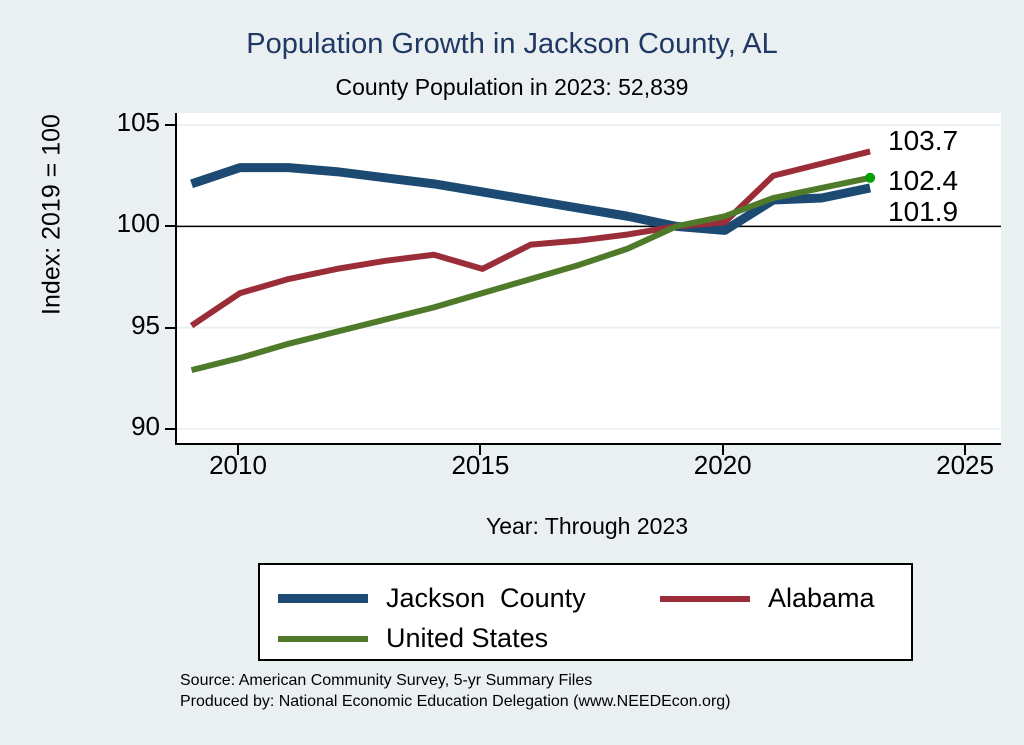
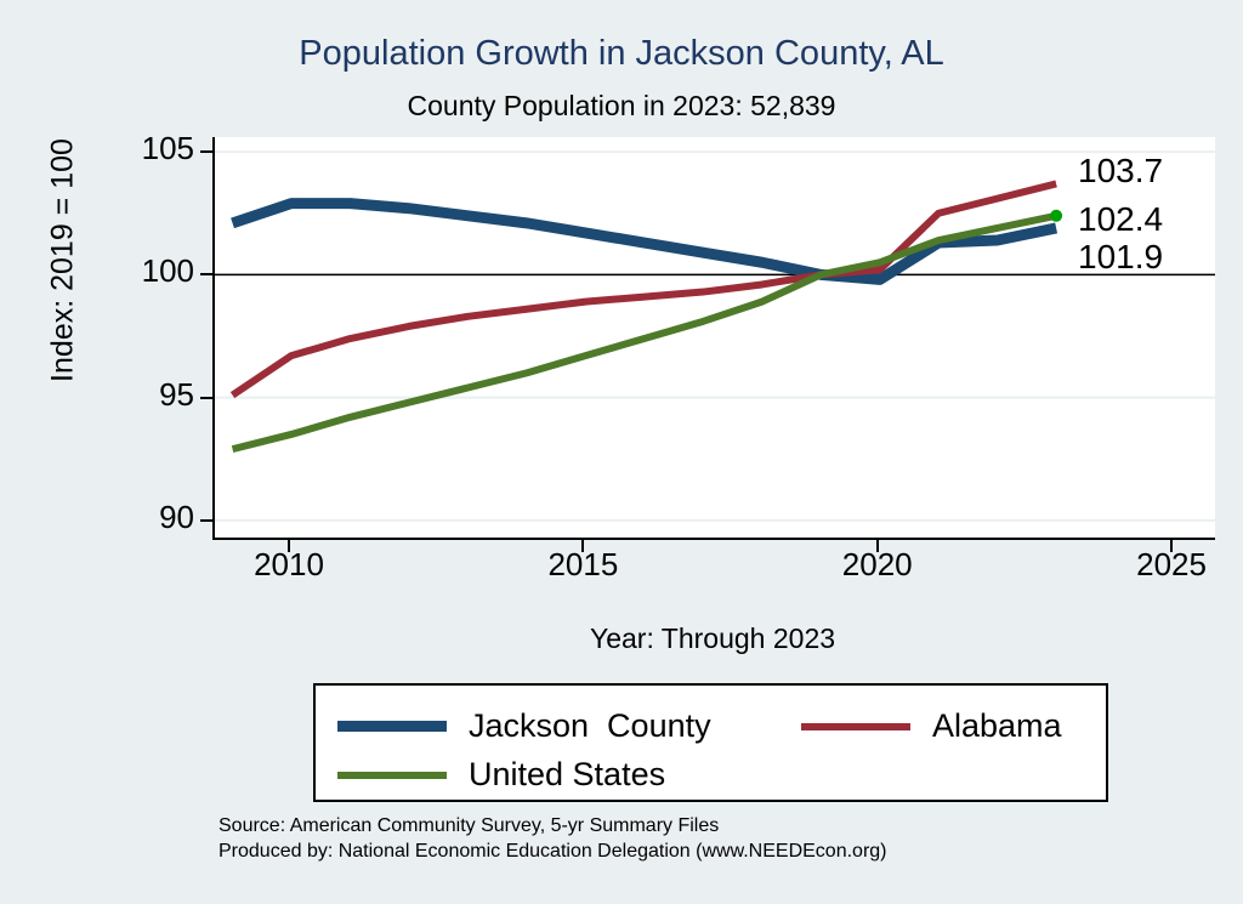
Alabama/2015: 97.9 -> 98.9
